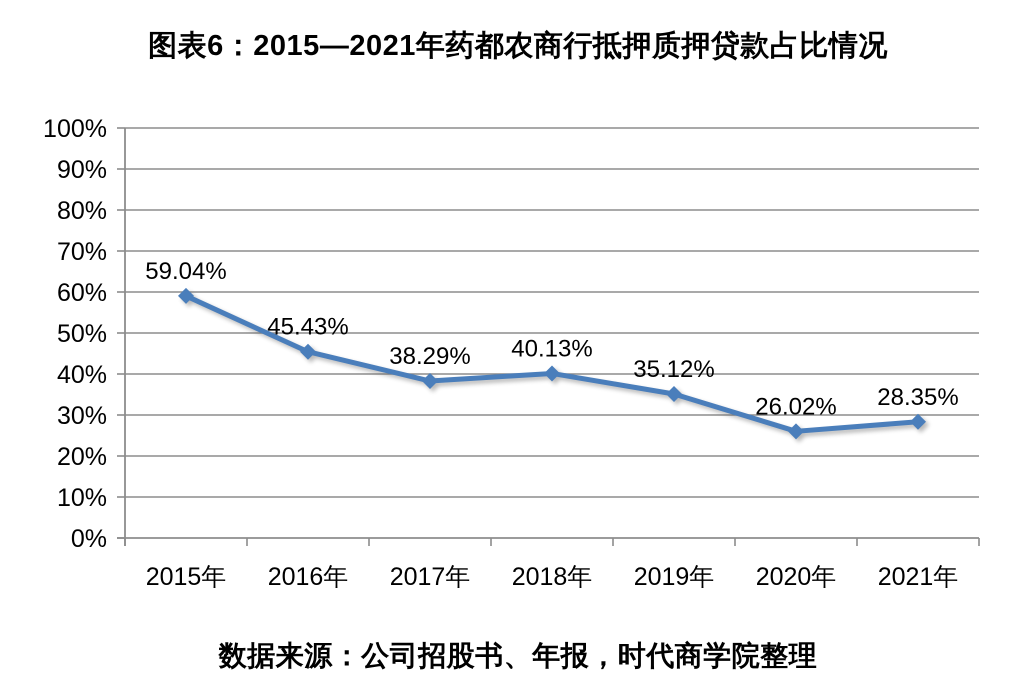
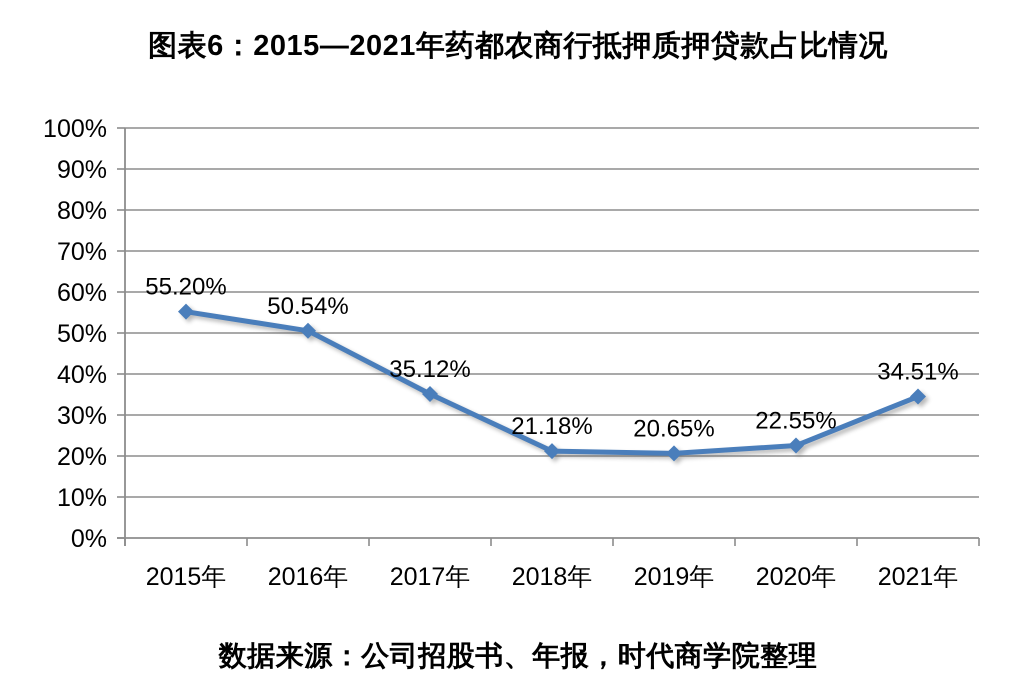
2015年: 59.04% -> 55.20%
2016年: 45.43% -> 50.54%
2017年: 38.29% -> 35.12%
2018年: 40.13% -> 21.18%
2019年: 35.12% -> 20.65%
2020年: 26.02% -> 22.55%
2021年: 28.35% -> 34.51%
